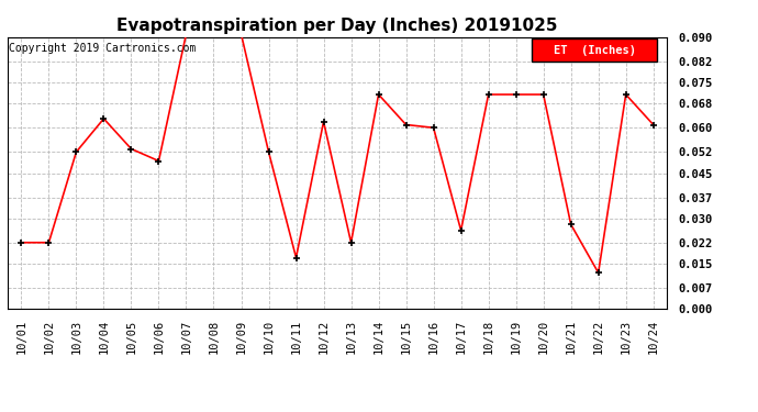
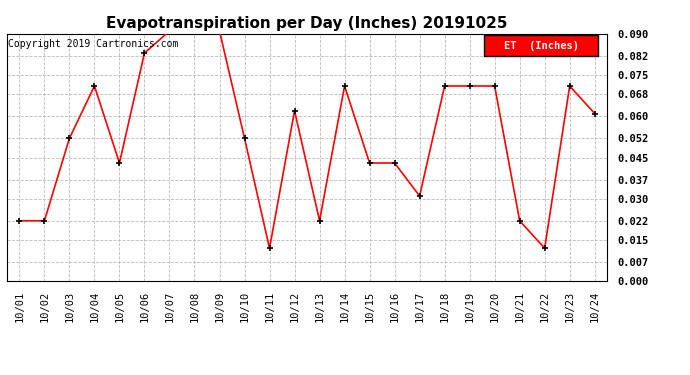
10/04: 0.063 -> 0.071
10/05: 0.053 -> 0.043
10/06: 0.049 -> 0.083
10/11: 0.017 -> 0.012
10/15: 0.061 -> 0.043
10/16: 0.060 -> 0.043
10/17: 0.026 -> 0.031
10/21: 0.028 -> 0.022
